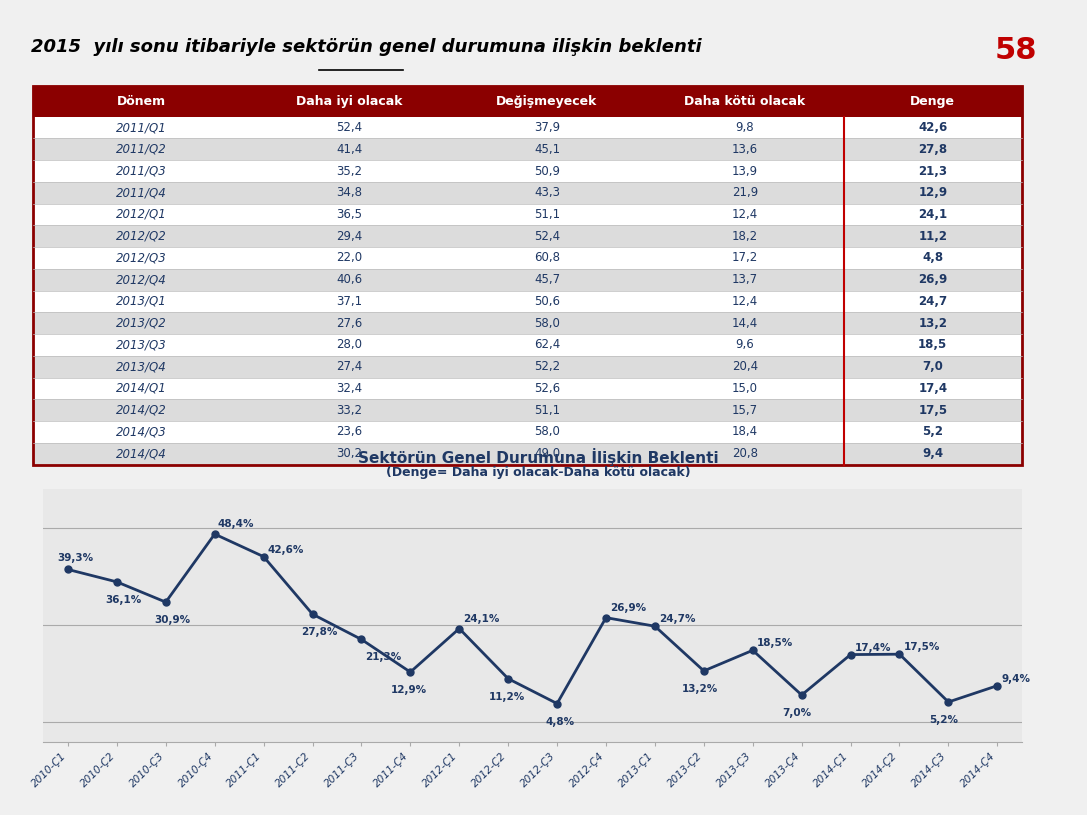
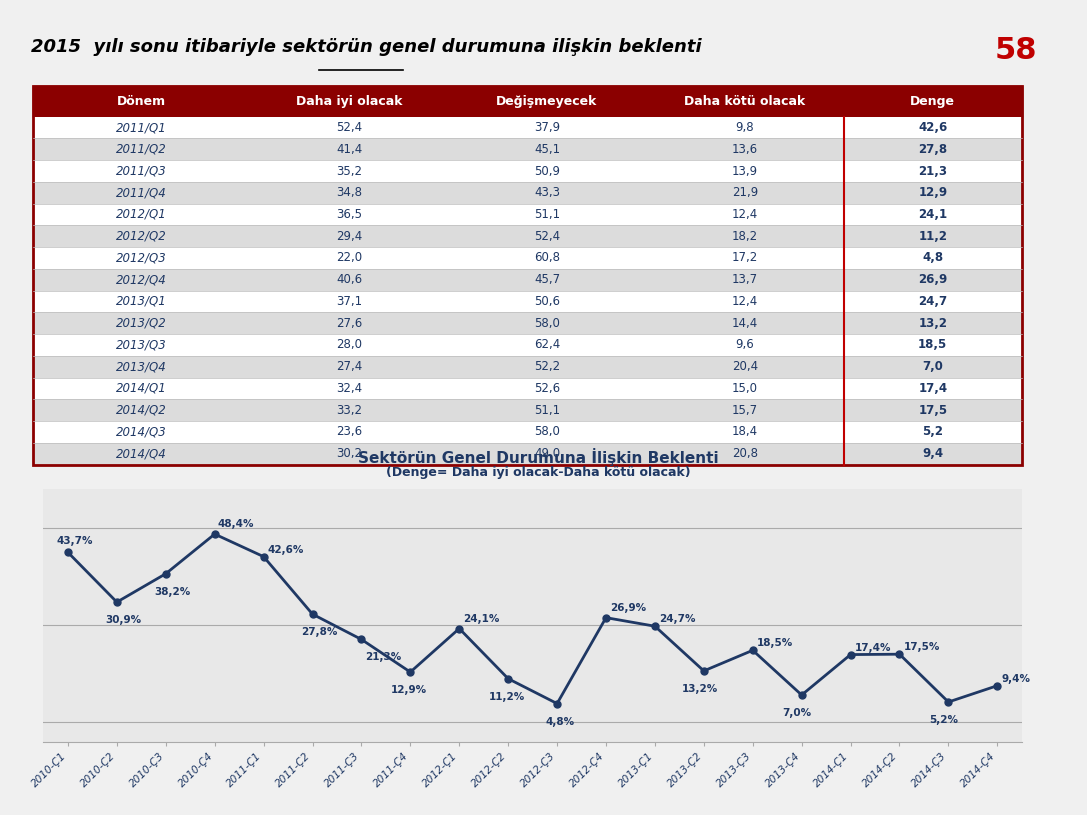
2010-Ç1: 39,3% -> 43,7%
2010-Ç2: 36,1% -> 30,9%
2010-Ç3: 30,9% -> 38,2%
